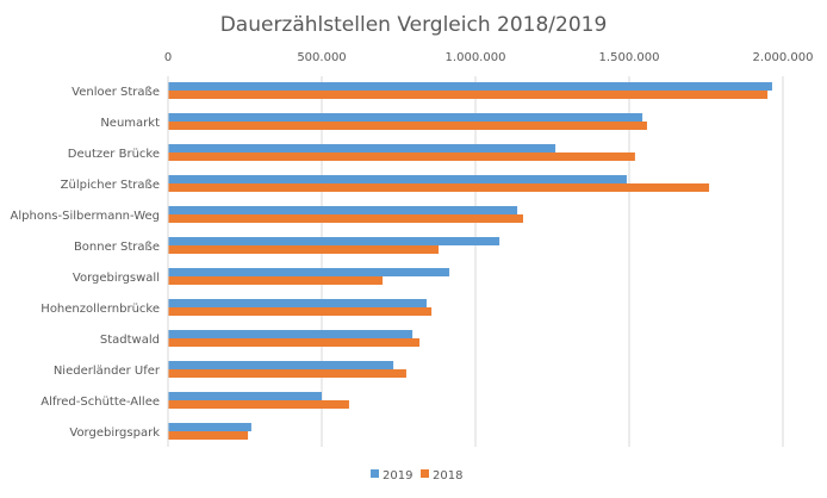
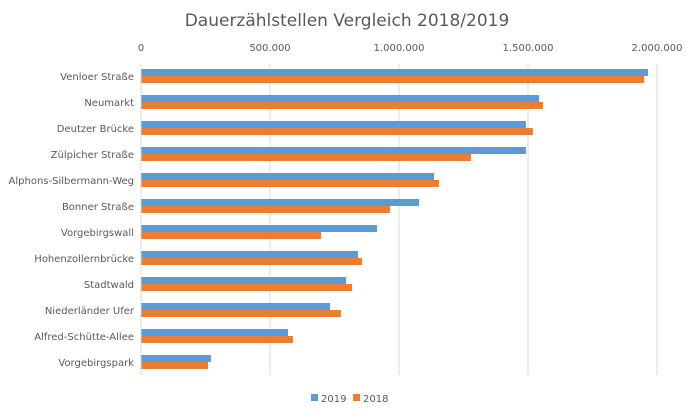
2019/Deutzer Brücke: 1260000 -> 1490000
2018/Zülpicher Straße: 1760000 -> 1280000
2018/Bonner Straße: 880000 -> 960000
2019/Alfred-Schütte-Allee: 500000 -> 570000
